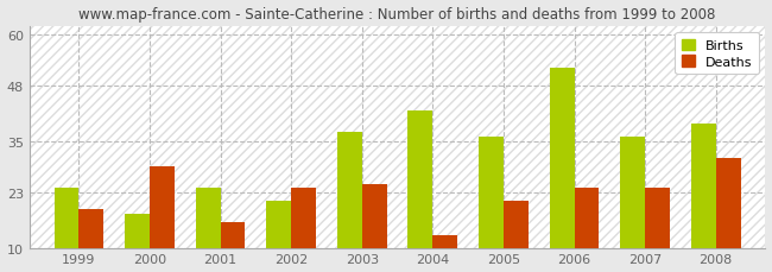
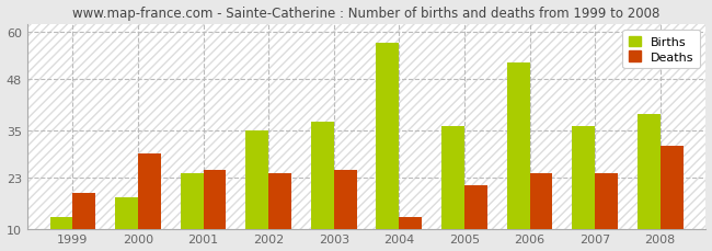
Births/1999: 24 -> 13
Deaths/2001: 16 -> 25
Births/2002: 21 -> 35
Births/2004: 42 -> 57
